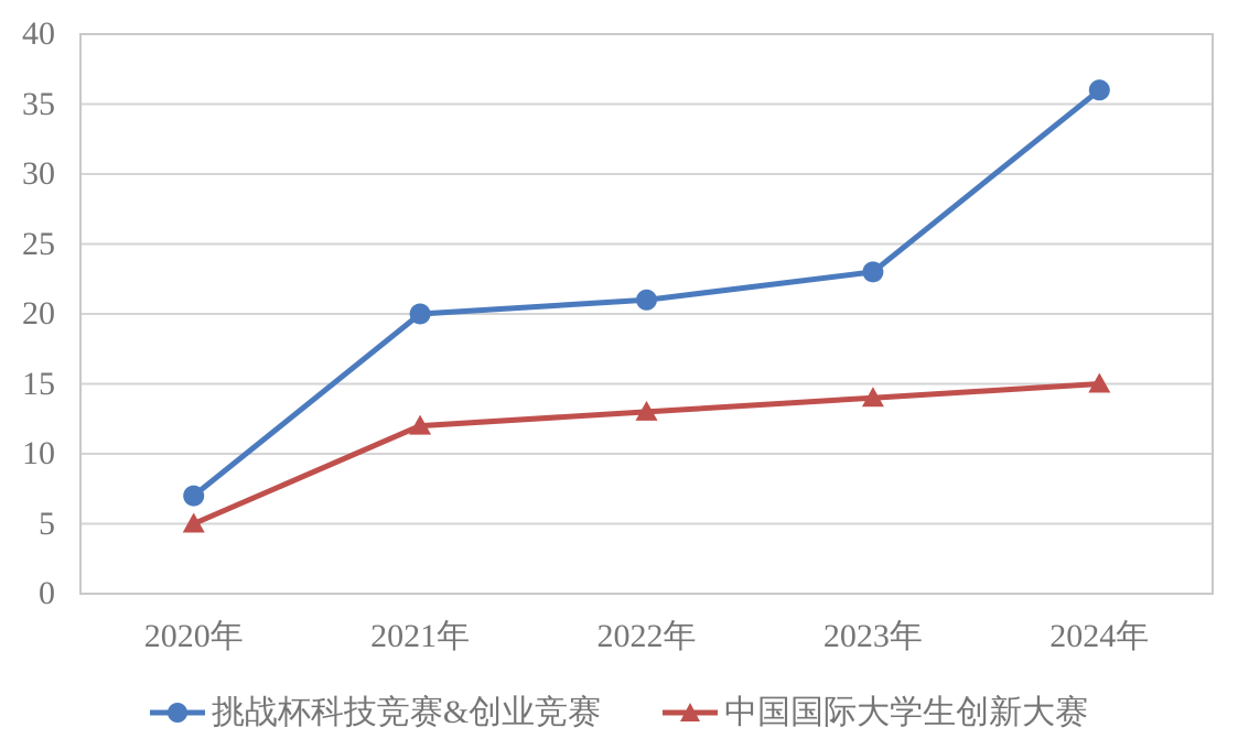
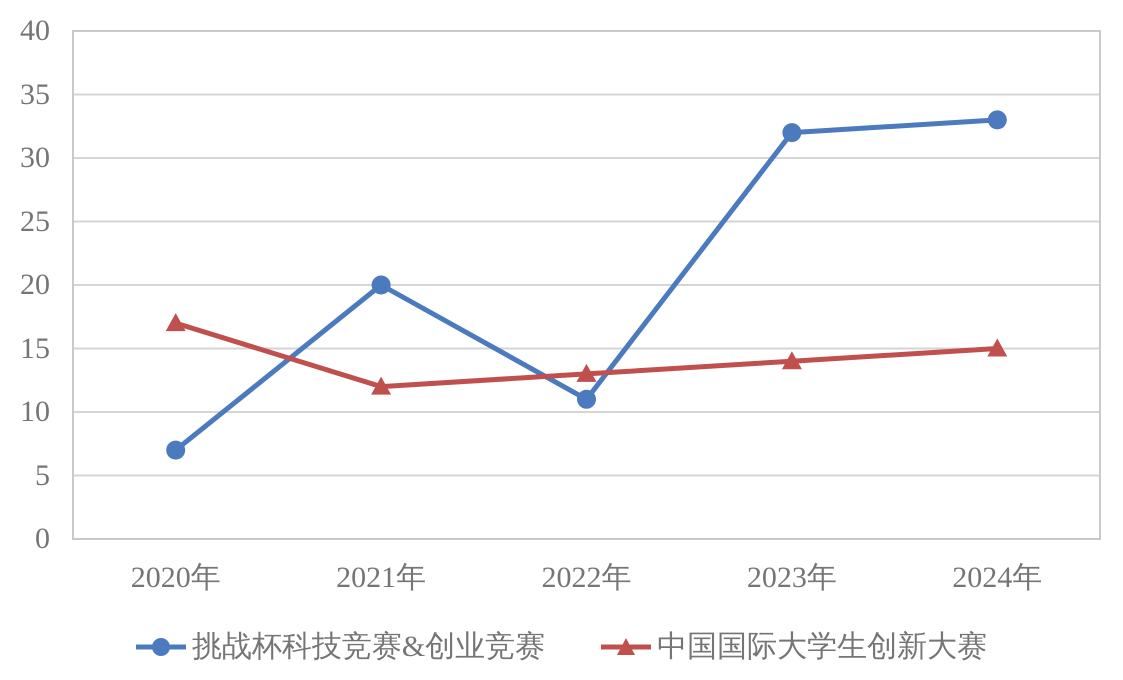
中国国际大学生创新大赛/2020年: 5 -> 17
挑战杯科技竞赛&创业竞赛/2022年: 21 -> 11
挑战杯科技竞赛&创业竞赛/2023年: 23 -> 32
挑战杯科技竞赛&创业竞赛/2024年: 36 -> 33
